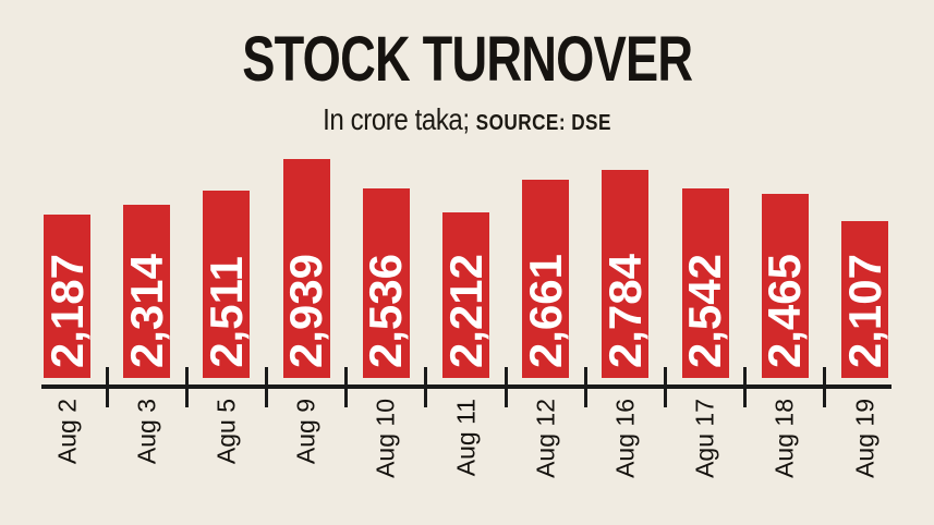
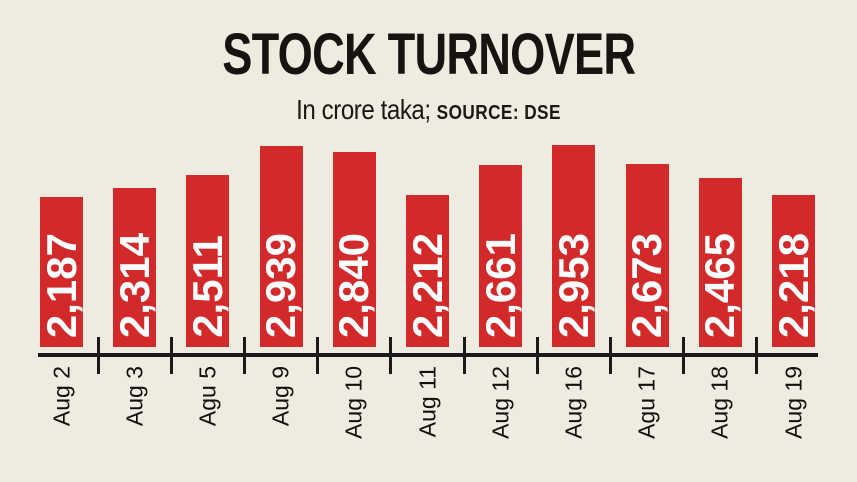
Aug 10: 2,536 -> 2,840
Aug 16: 2,784 -> 2,953
Agu 17: 2,542 -> 2,673
Aug 19: 2,107 -> 2,218
